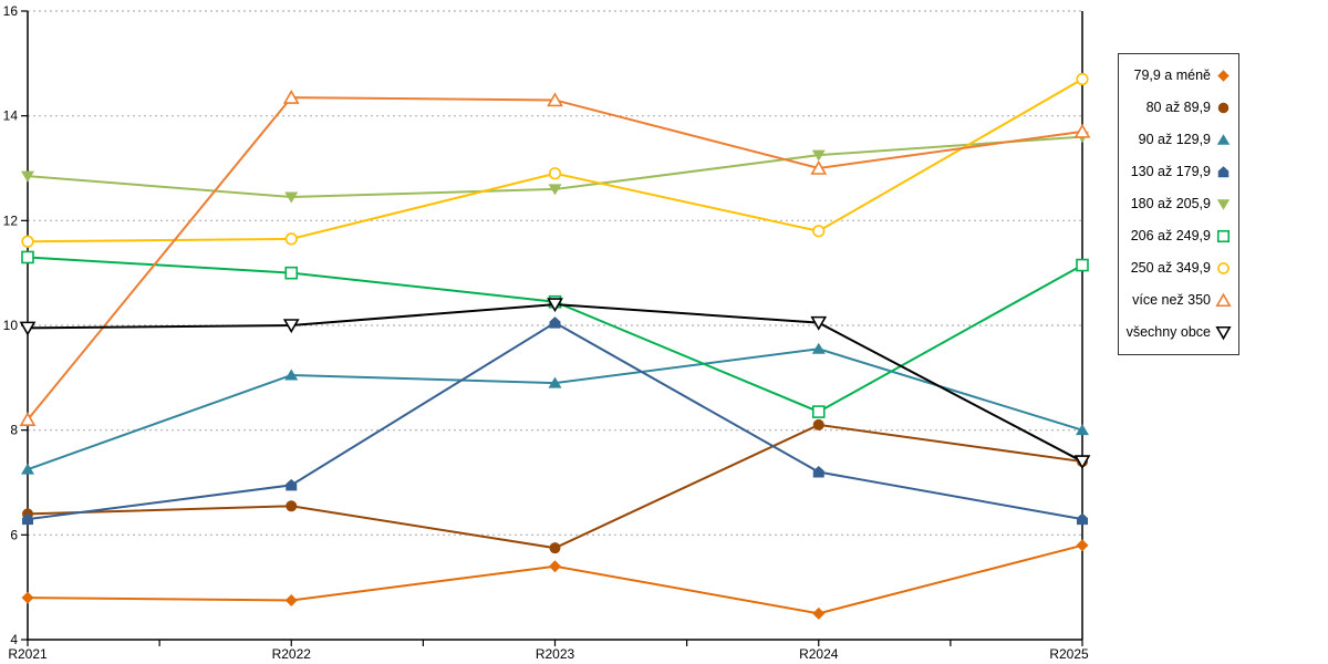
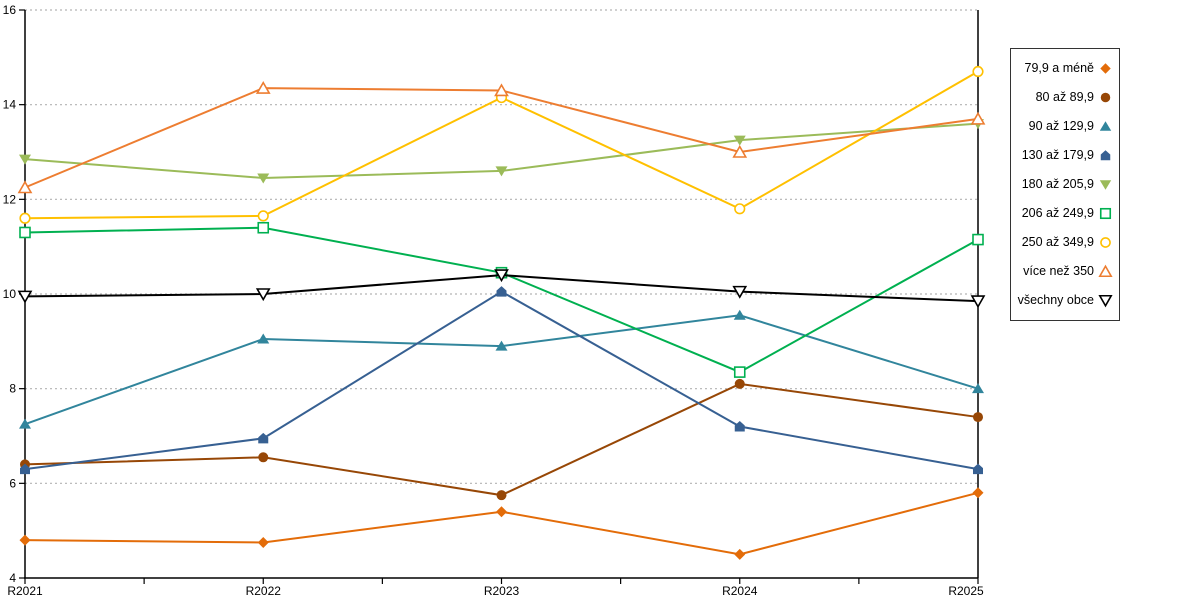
více než 350/R2021: 8.2 -> 12.2
206 až 249,9/R2022: 11.0 -> 11.4
250 až 349,9/R2023: 12.9 -> 14.2
všechny obce/R2025: 7.4 -> 9.8
